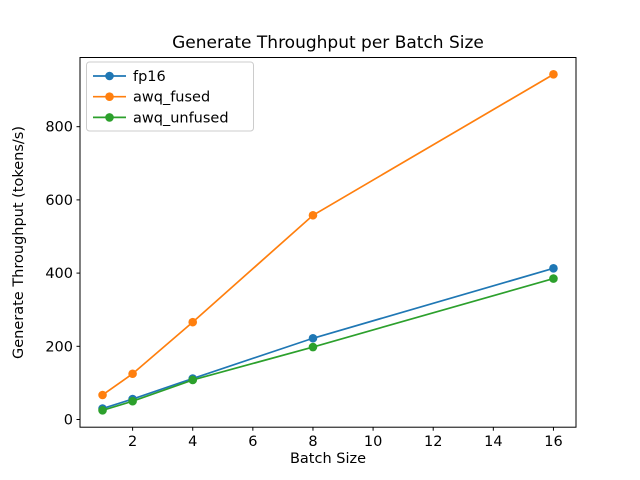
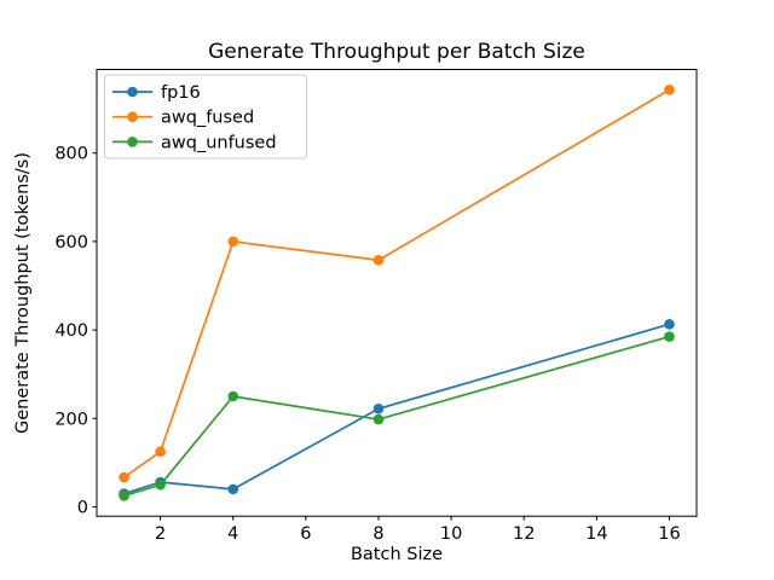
fp16/4: 110 -> 40
awq_fused/4: 270 -> 600
awq_unfused/4: 110 -> 250
